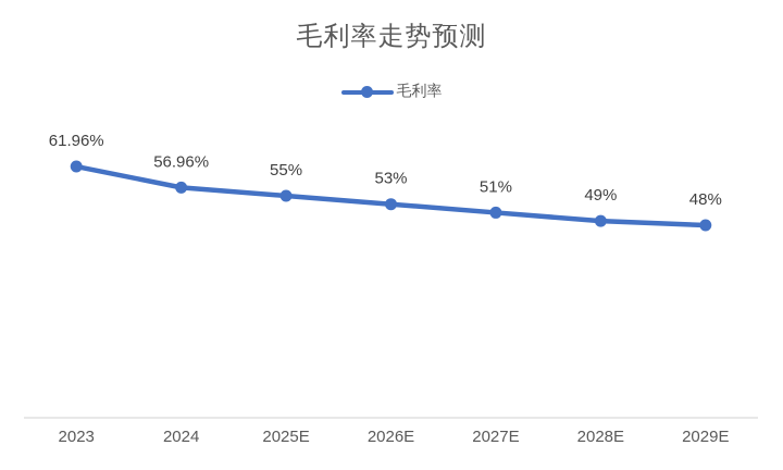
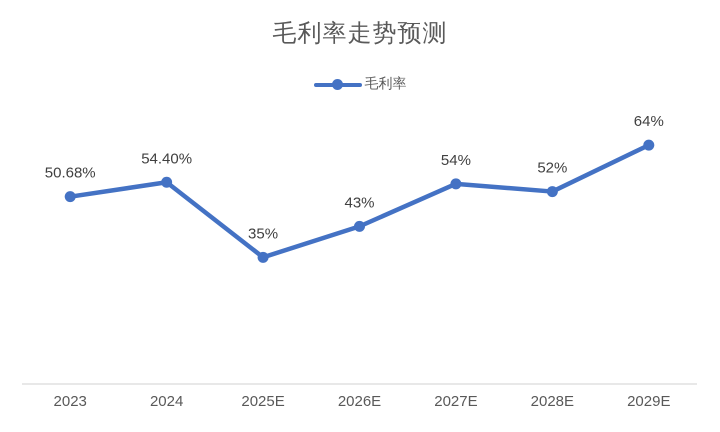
2023: 61.96% -> 50.68%
2024: 56.96% -> 54.40%
2025E: 55% -> 35%
2026E: 53% -> 43%
2027E: 51% -> 54%
2028E: 49% -> 52%
2029E: 48% -> 64%
